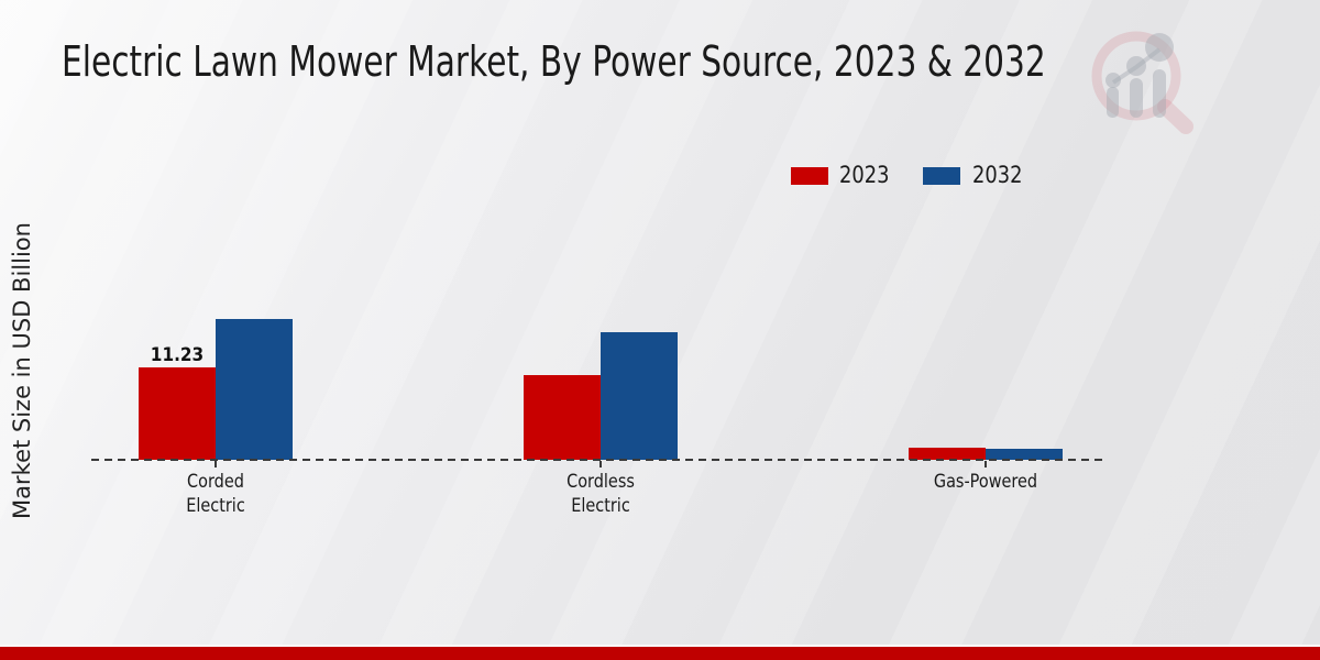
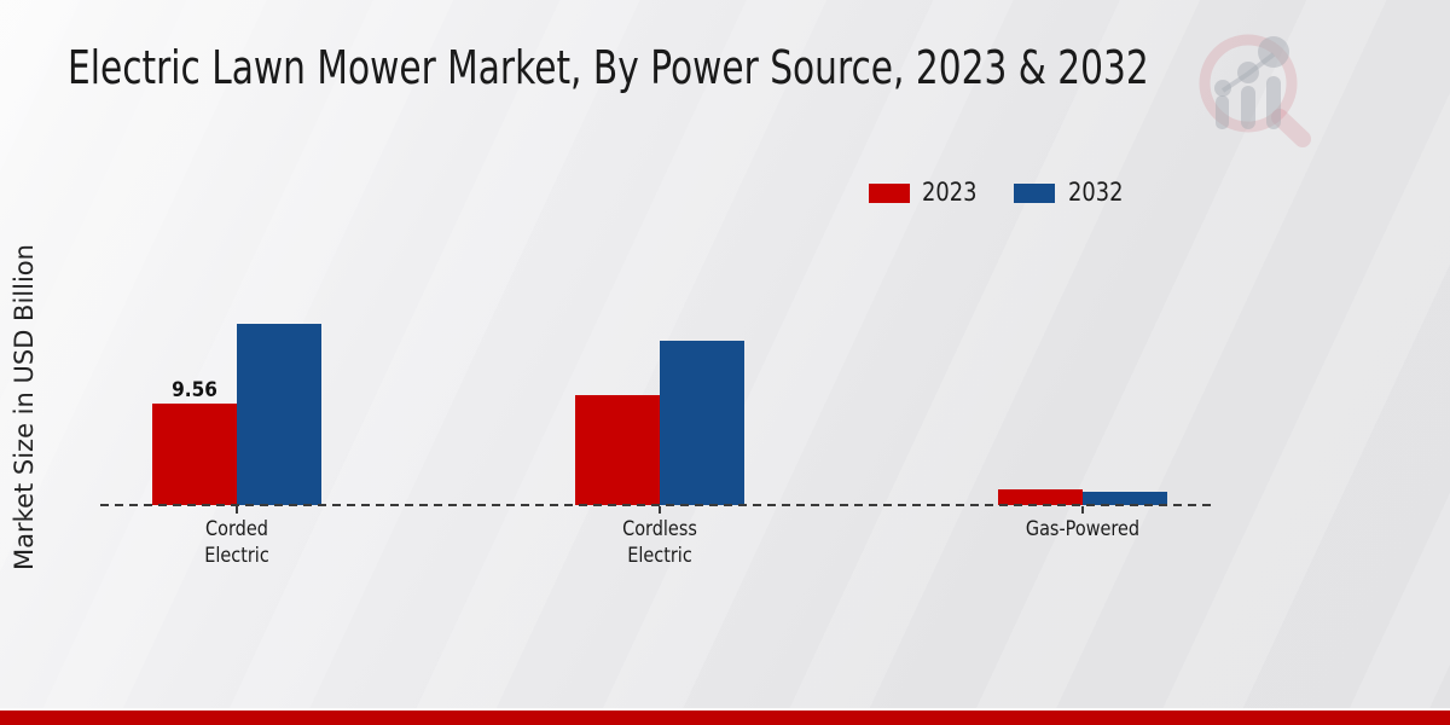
2023/Corded Electric: 11.23 -> 9.56
